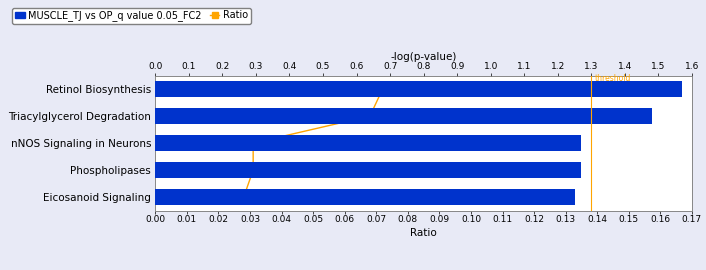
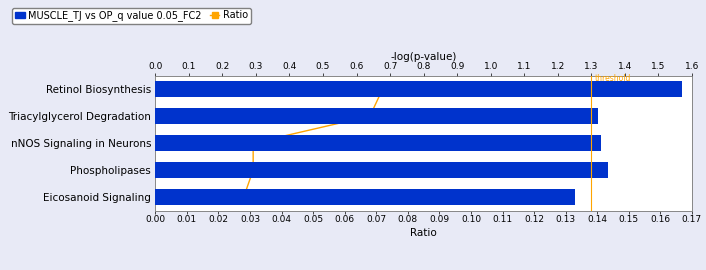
MUSCLE_TJ vs OP_q value 0.05_FC2/Triacylglycerol Degradation: 1.48 -> 1.32
MUSCLE_TJ vs OP_q value 0.05_FC2/nNOS Signaling in Neurons: 1.27 -> 1.33
MUSCLE_TJ vs OP_q value 0.05_FC2/Phospholipases: 1.27 -> 1.35
